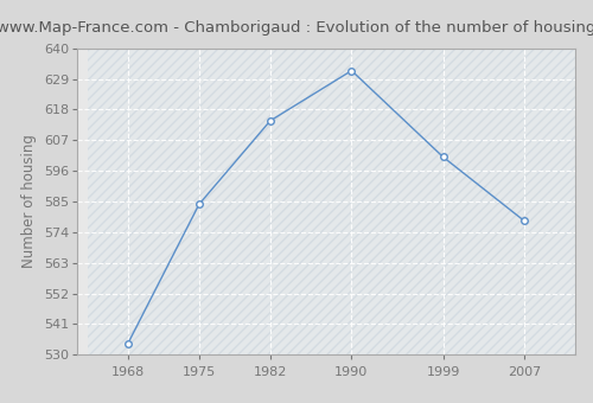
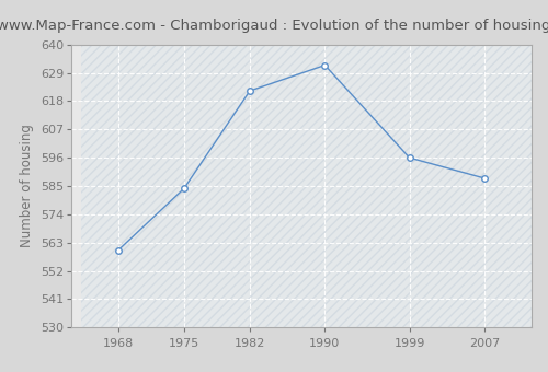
1968: 534 -> 560
1982: 614 -> 622
1999: 601 -> 596
2007: 578 -> 588
